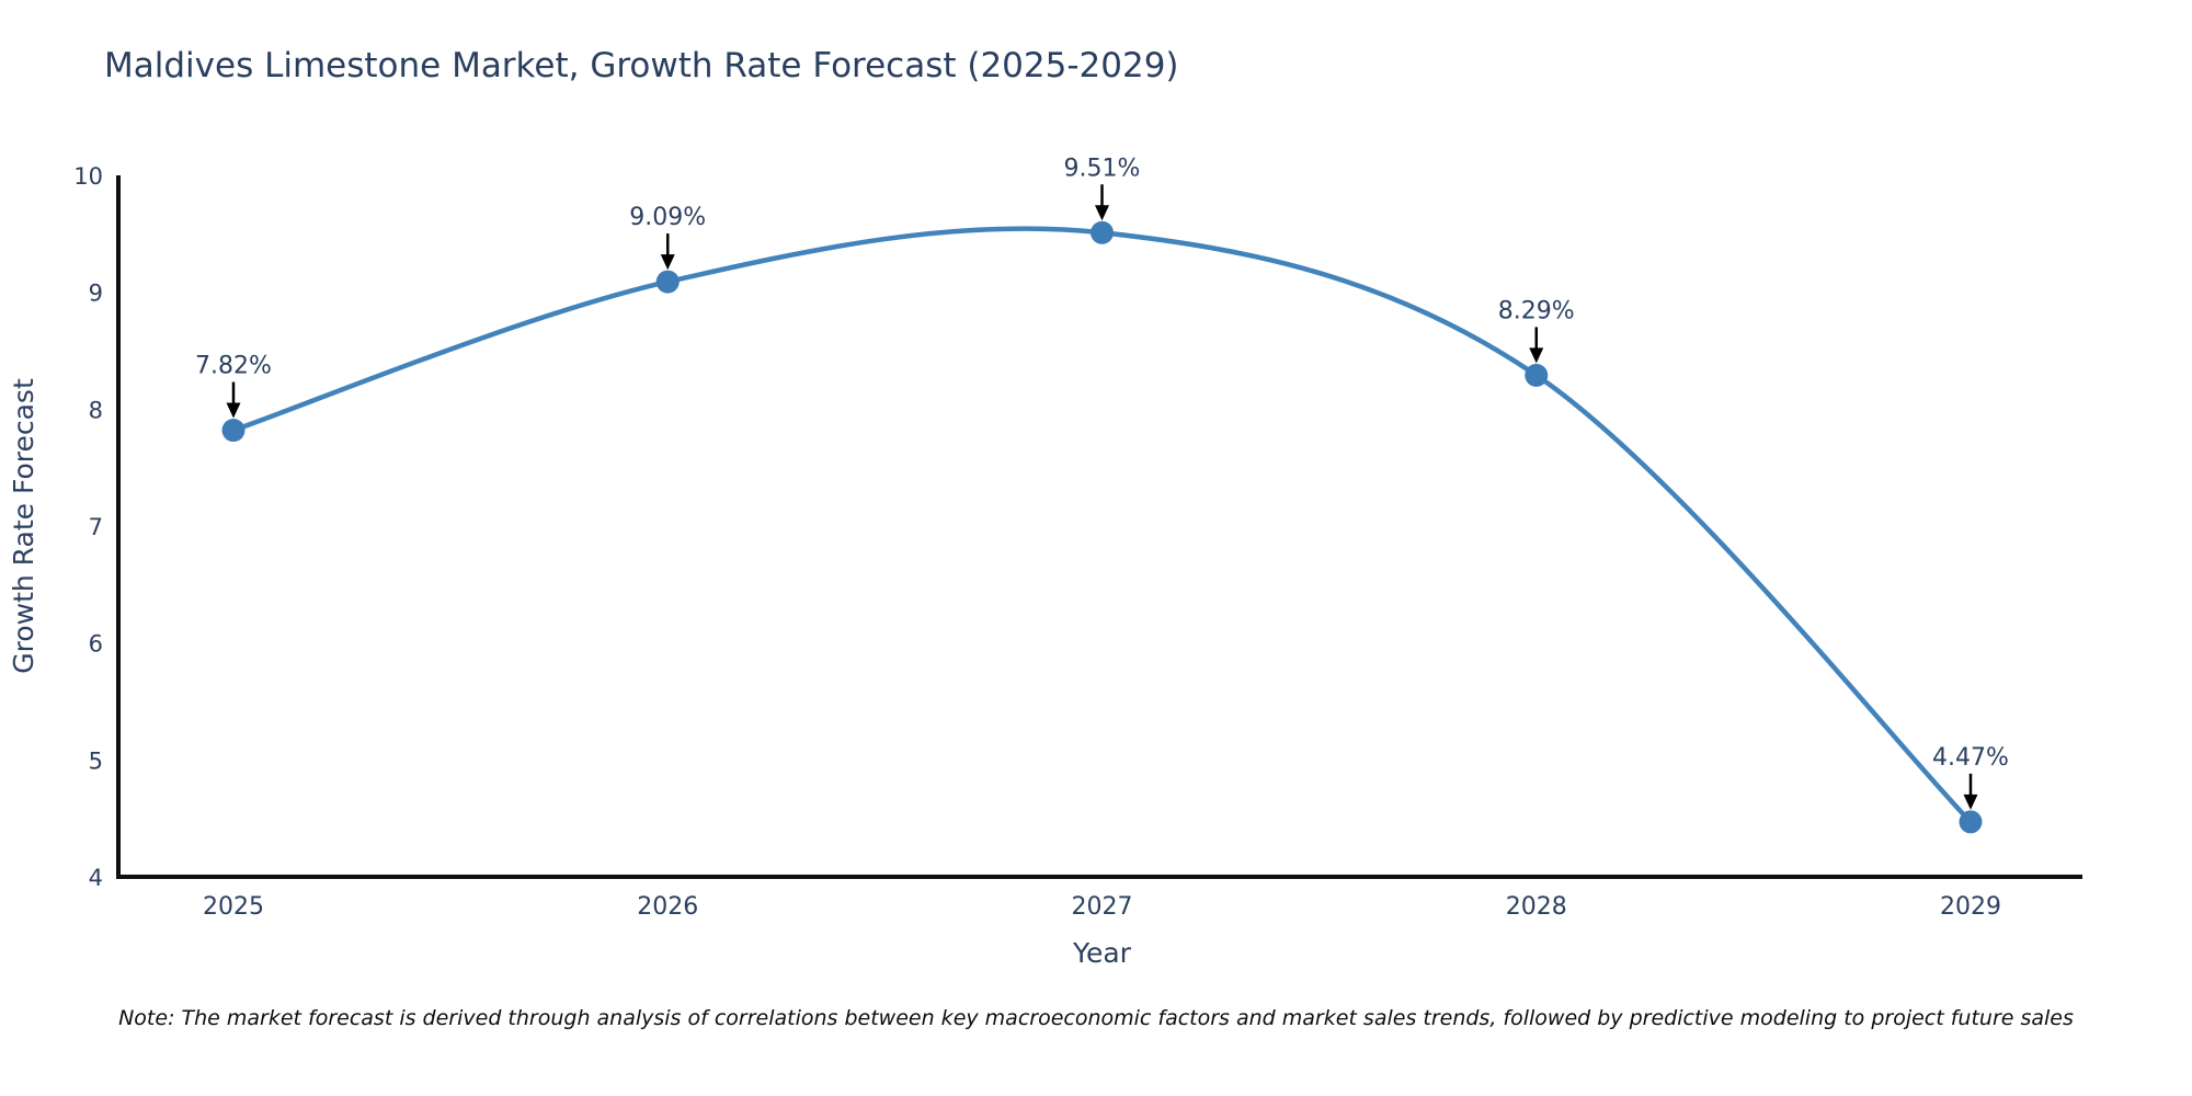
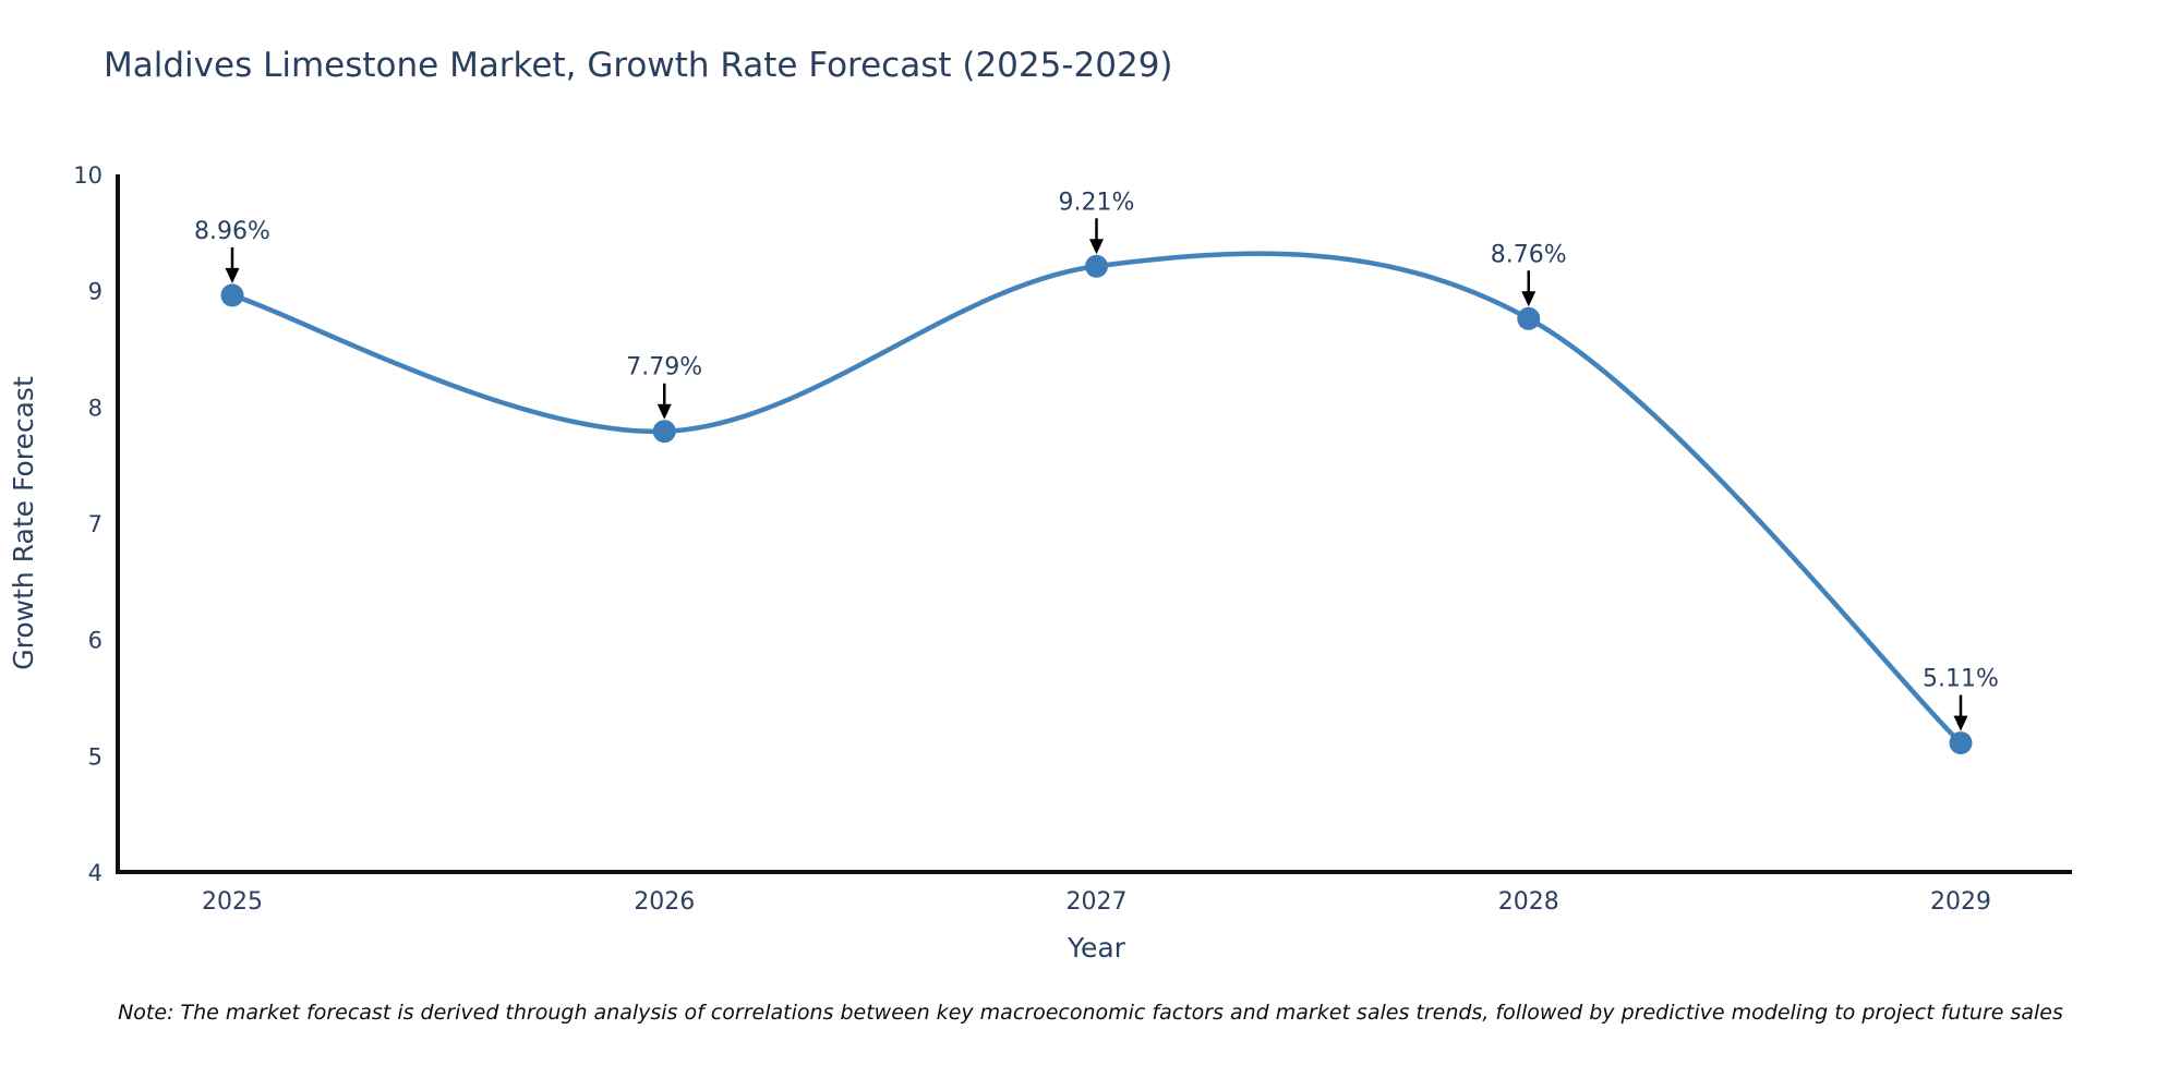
2025: 7.82% -> 8.96%
2026: 9.09% -> 7.79%
2027: 9.51% -> 9.21%
2028: 8.29% -> 8.76%
2029: 4.47% -> 5.11%
